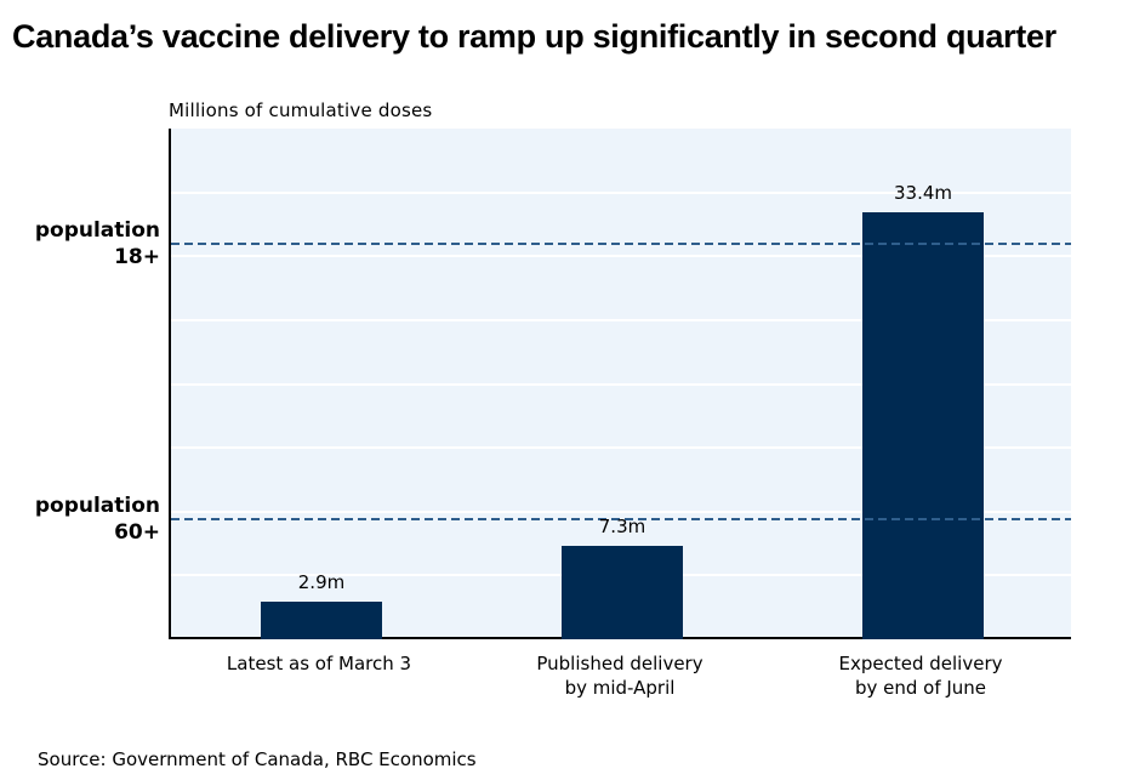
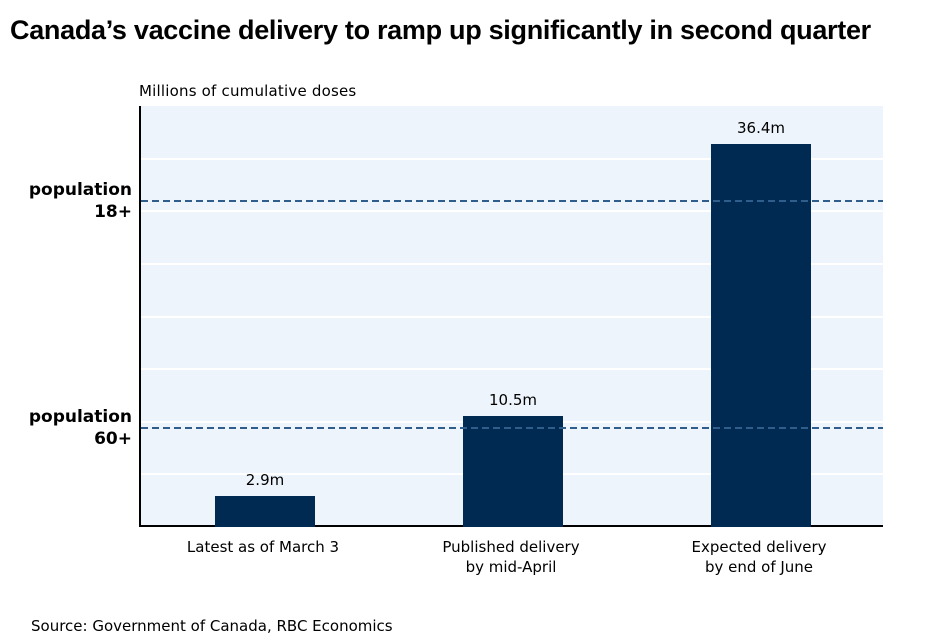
Published delivery by mid-April: 7.3m -> 10.5m
Expected delivery by end of June: 33.4m -> 36.4m
